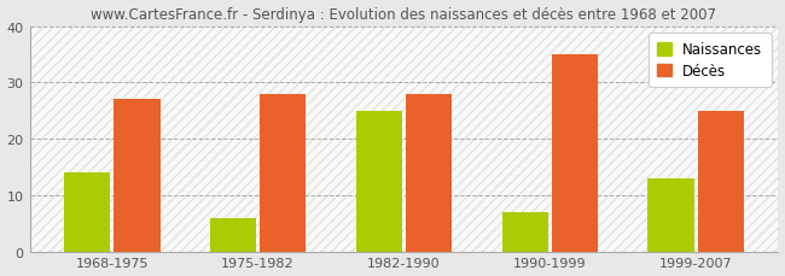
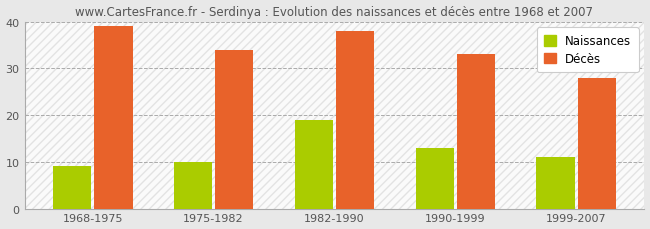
Naissances/1968-1975: 14 -> 9
Décès/1968-1975: 27 -> 39
Naissances/1975-1982: 6 -> 10
Décès/1975-1982: 28 -> 34
Naissances/1982-1990: 25 -> 19
Décès/1982-1990: 28 -> 38
Naissances/1990-1999: 7 -> 13
Décès/1990-1999: 35 -> 33
Naissances/1999-2007: 13 -> 11
Décès/1999-2007: 25 -> 28
